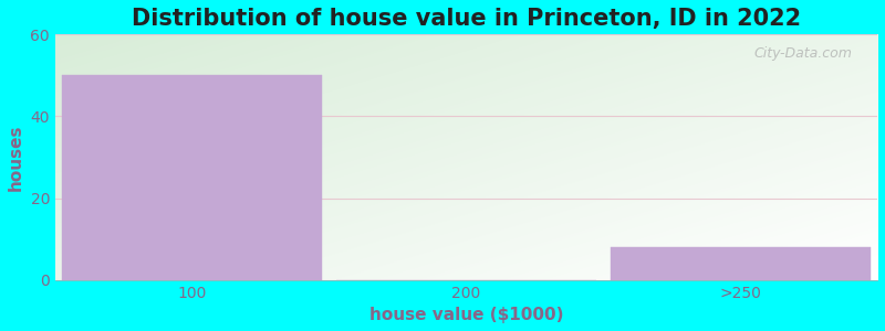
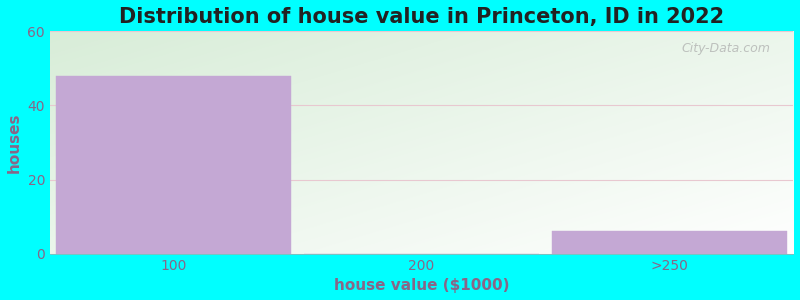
100: 50 -> 48
>250: 8 -> 6
